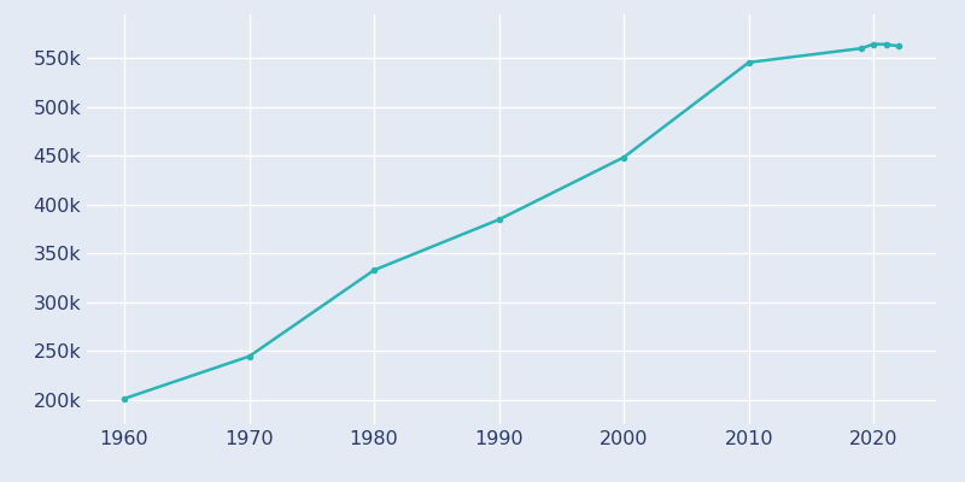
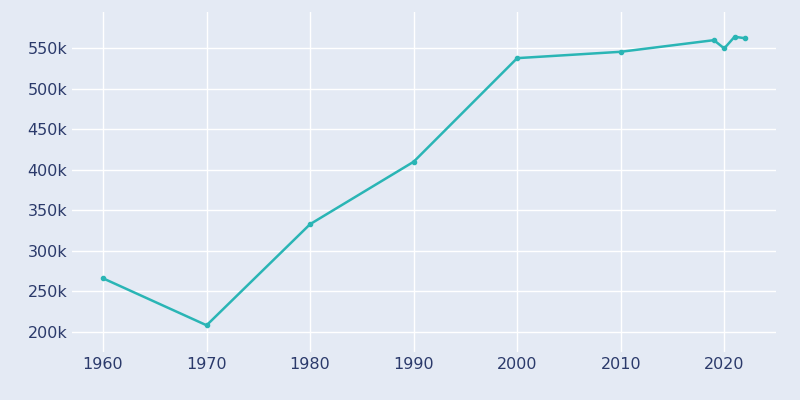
1960: 201k -> 266k
1970: 245k -> 208k
1990: 385k -> 410k
2000: 449k -> 538k
2020: 565k -> 550k
